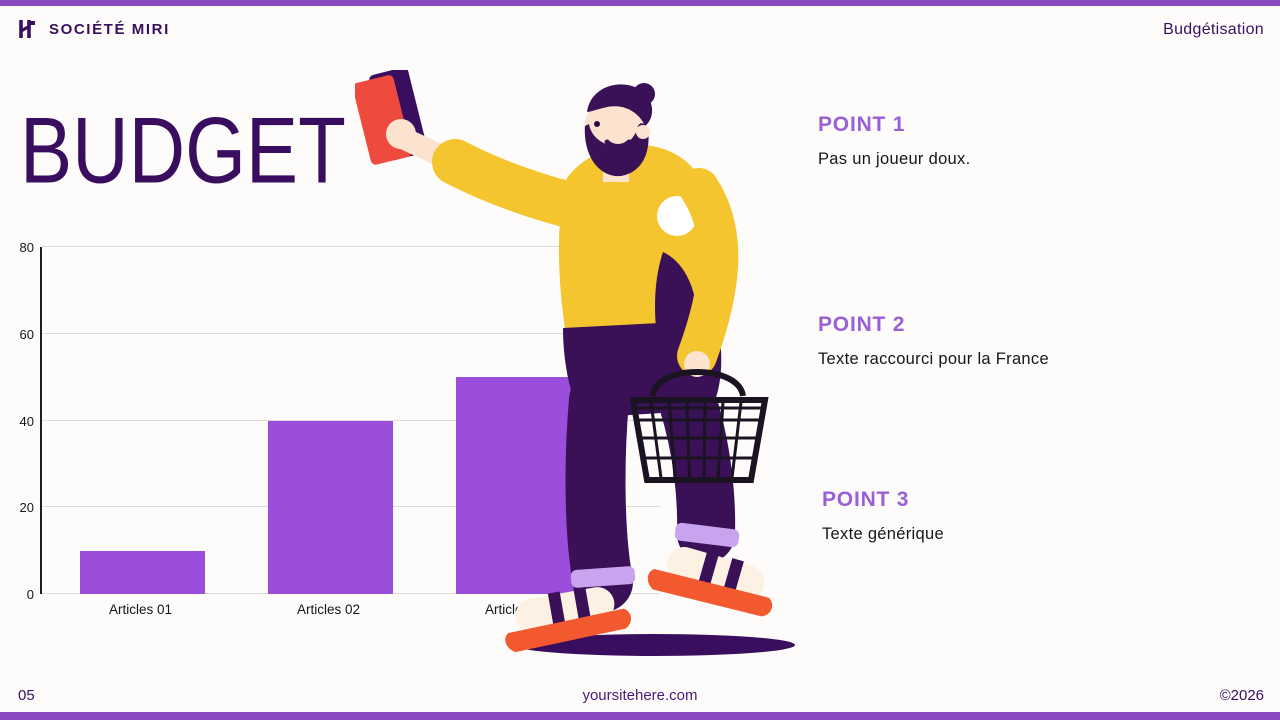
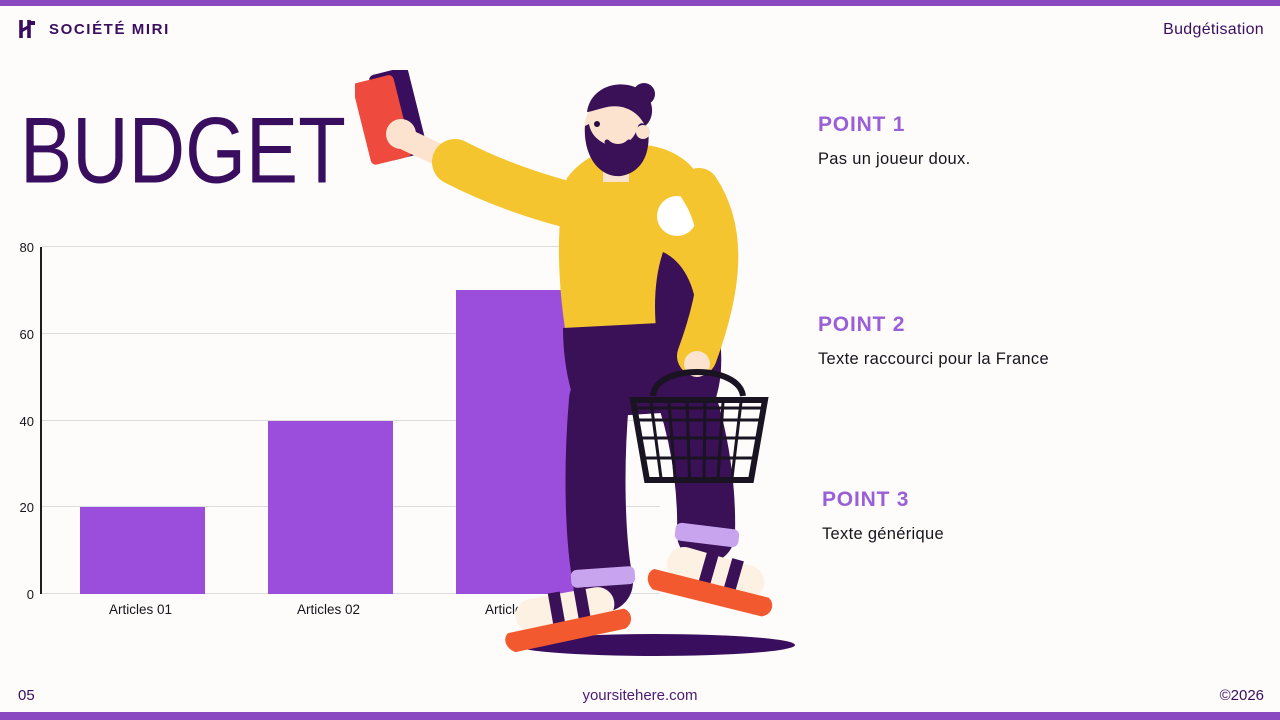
Articles 01: 10 -> 20
Articles 03: 50 -> 70
